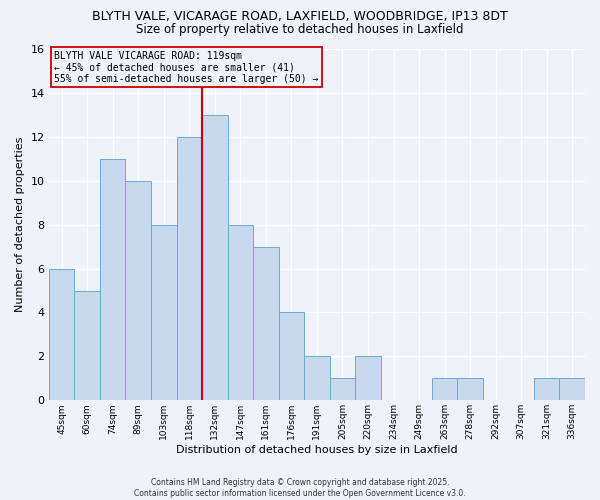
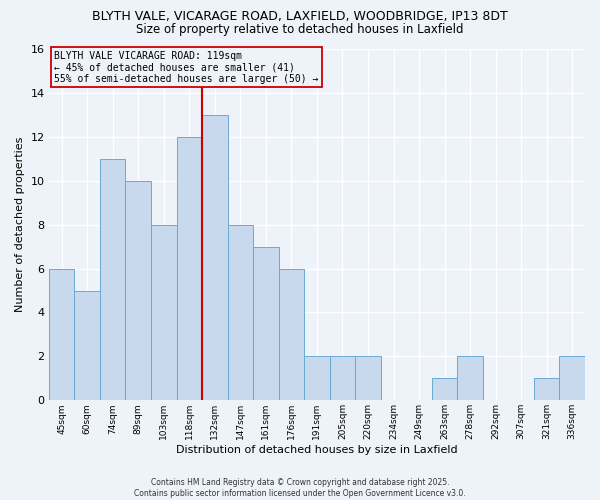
176sqm: 4 -> 6
205sqm: 1 -> 2
278sqm: 1 -> 2
336sqm: 1 -> 2
